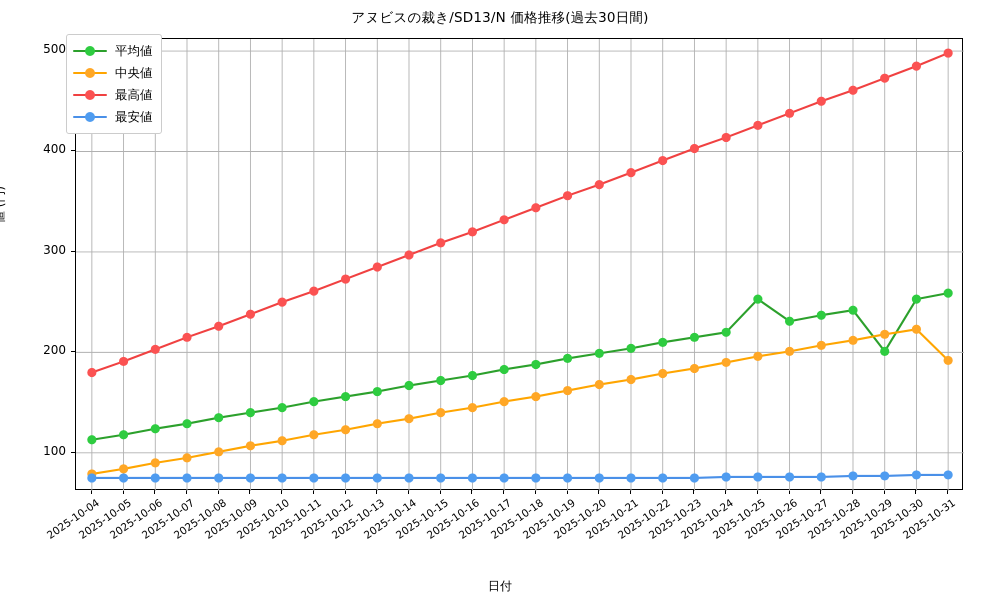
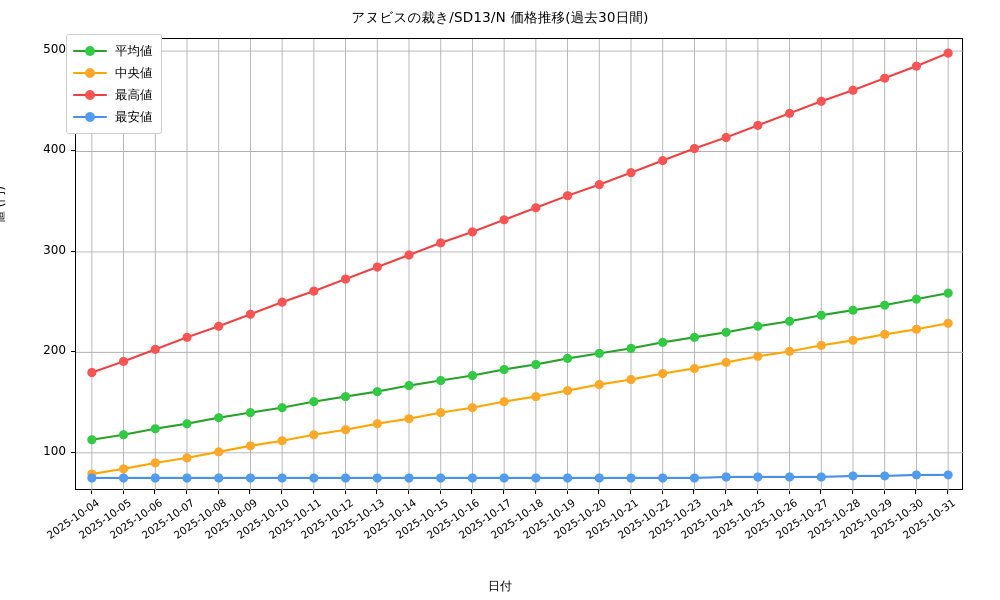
平均値/2025-10-25: 253 -> 226
平均値/2025-10-29: 201 -> 247
中央値/2025-10-31: 192 -> 229
